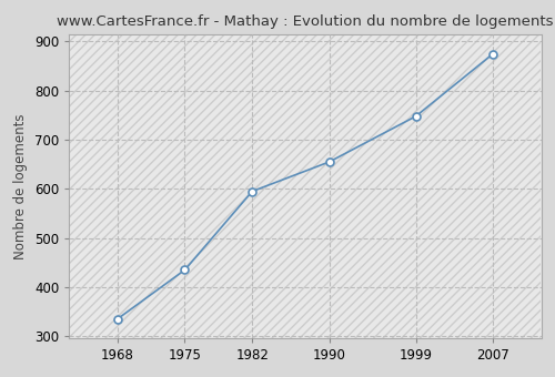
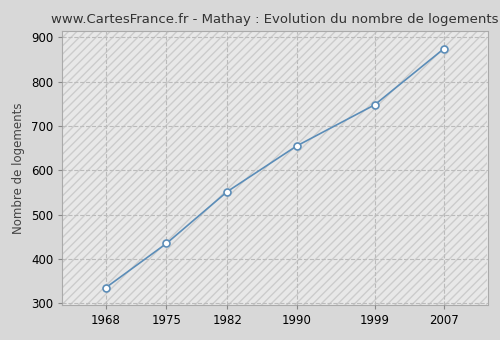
1982: 595 -> 552
